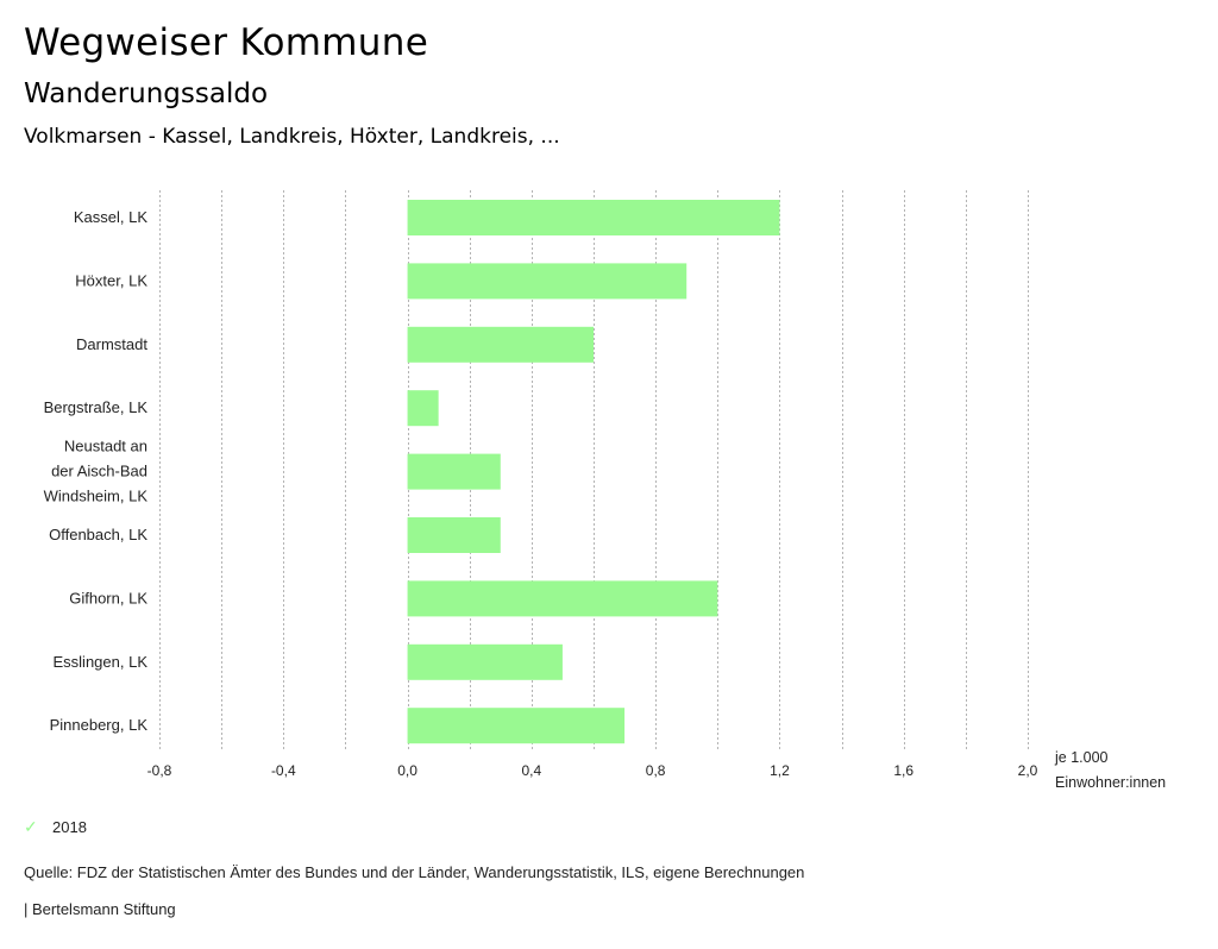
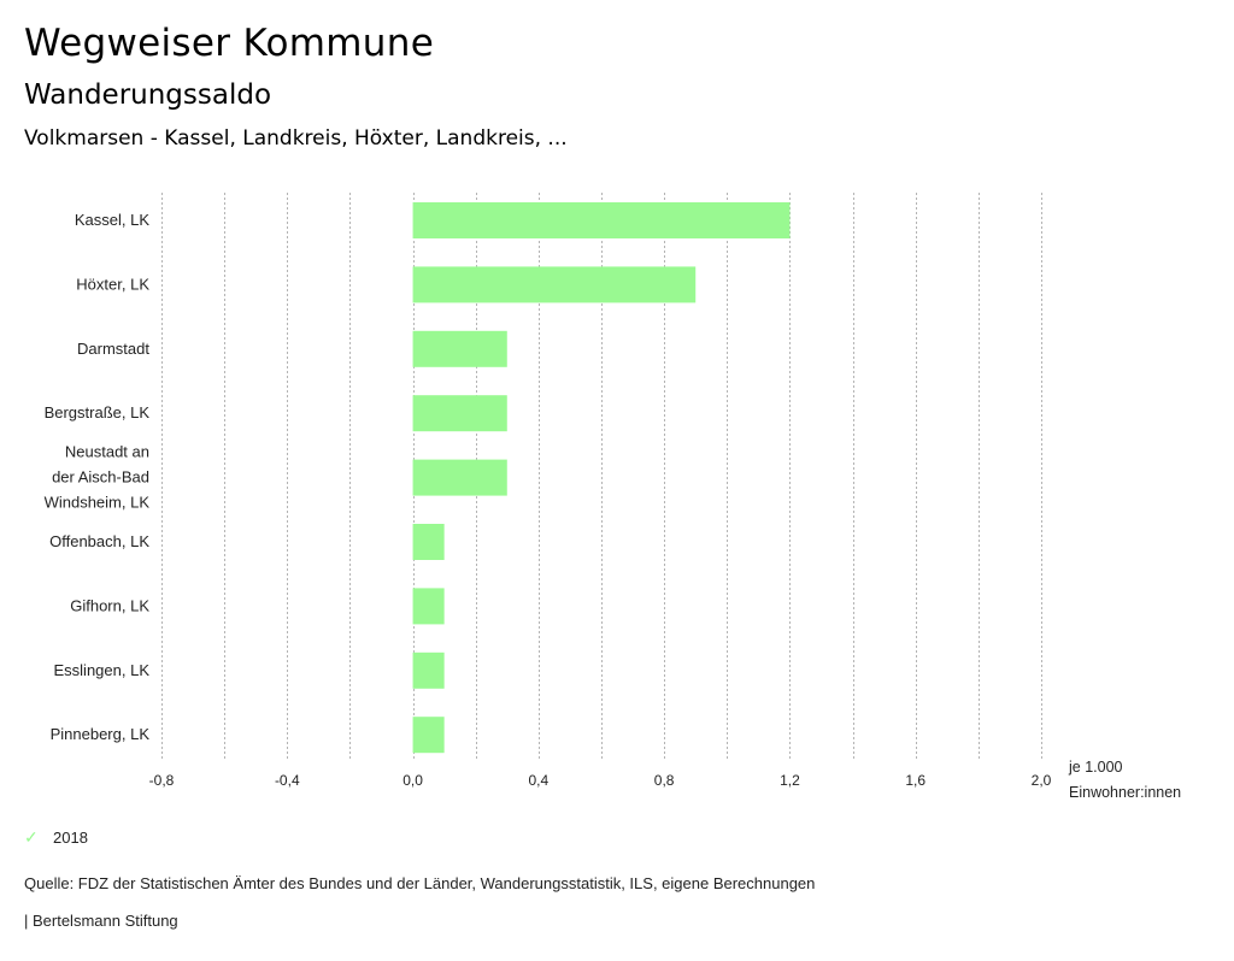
Darmstadt: 0,6 -> 0,3
Bergstraße, LK: 0,1 -> 0,3
Offenbach, LK: 0,3 -> 0,1
Gifhorn, LK: 1,0 -> 0,1
Esslingen, LK: 0,5 -> 0,1
Pinneberg, LK: 0,7 -> 0,1
